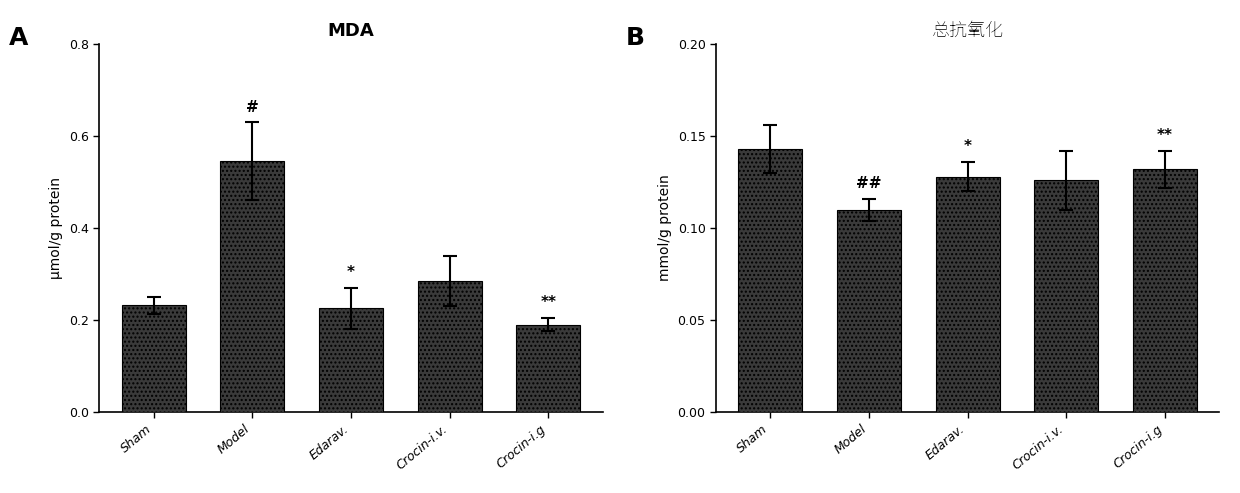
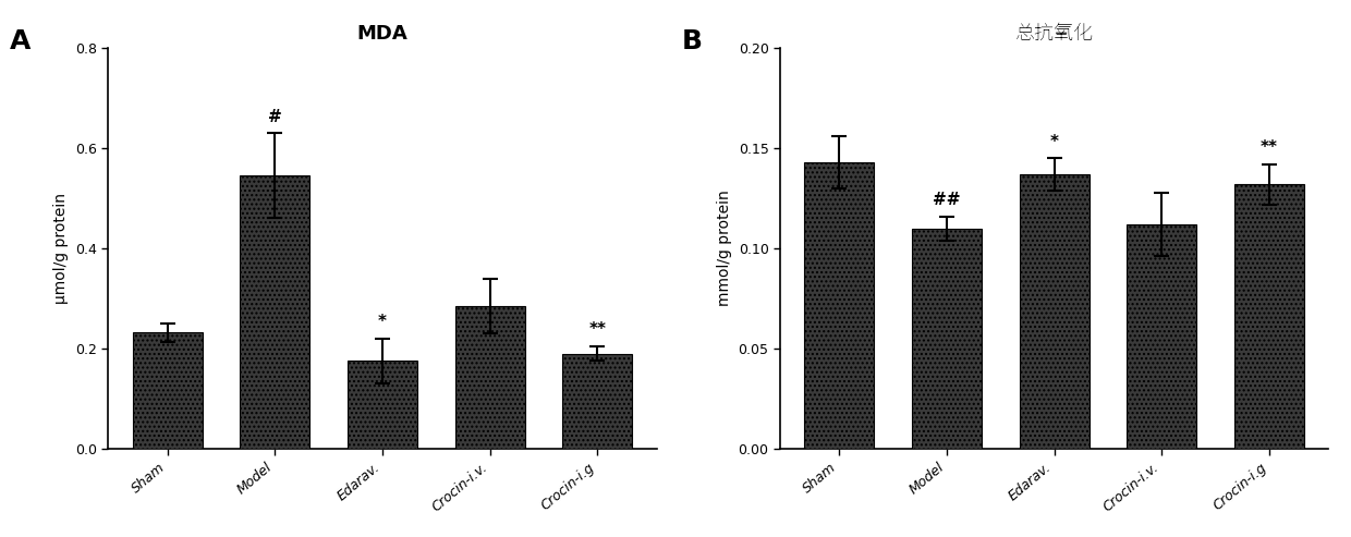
MDA/Edarav.: 0.225 -> 0.175
总抗氧化/Edarav.: 0.128 -> 0.137
总抗氧化/Crocin-i.v.: 0.126 -> 0.112
